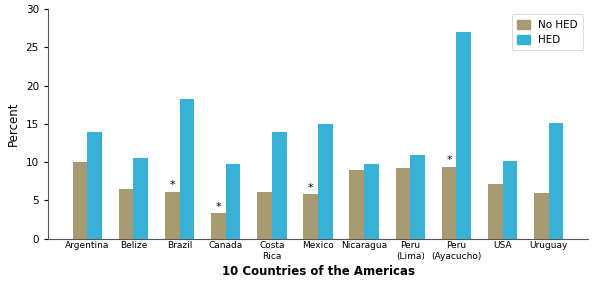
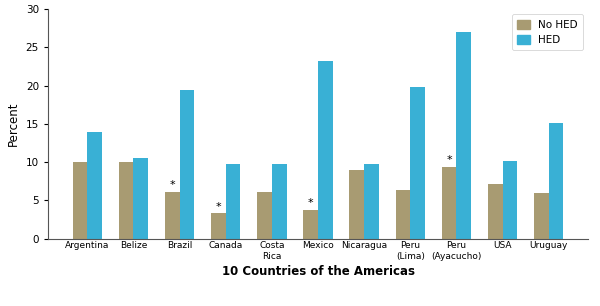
No HED/Belize: 6.5 -> 10.0
HED/Brazil: 18.3 -> 19.4
HED/Costa Rica: 13.9 -> 9.8
No HED/Mexico: 5.8 -> 3.8
HED/Mexico: 15.0 -> 23.2
No HED/Peru (Lima): 9.2 -> 6.4
HED/Peru (Lima): 11.0 -> 19.8
